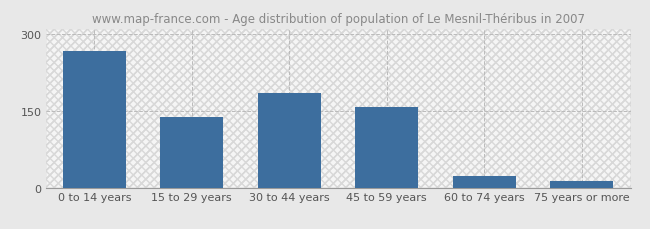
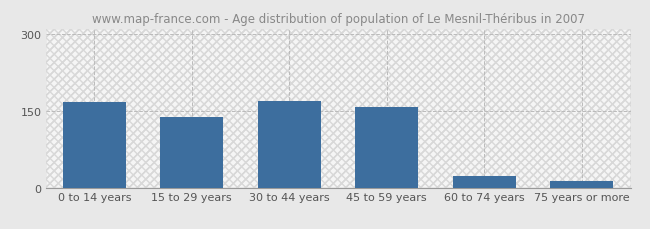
0 to 14 years: 266 -> 167
30 to 44 years: 184 -> 170
